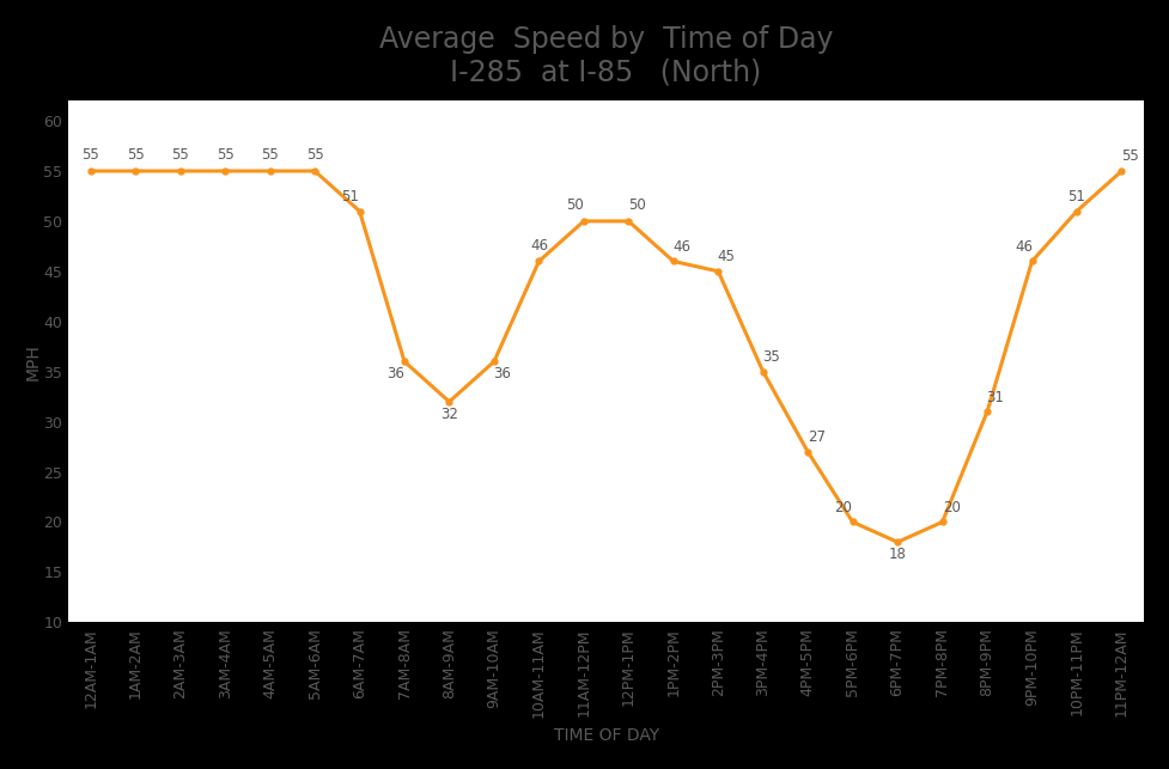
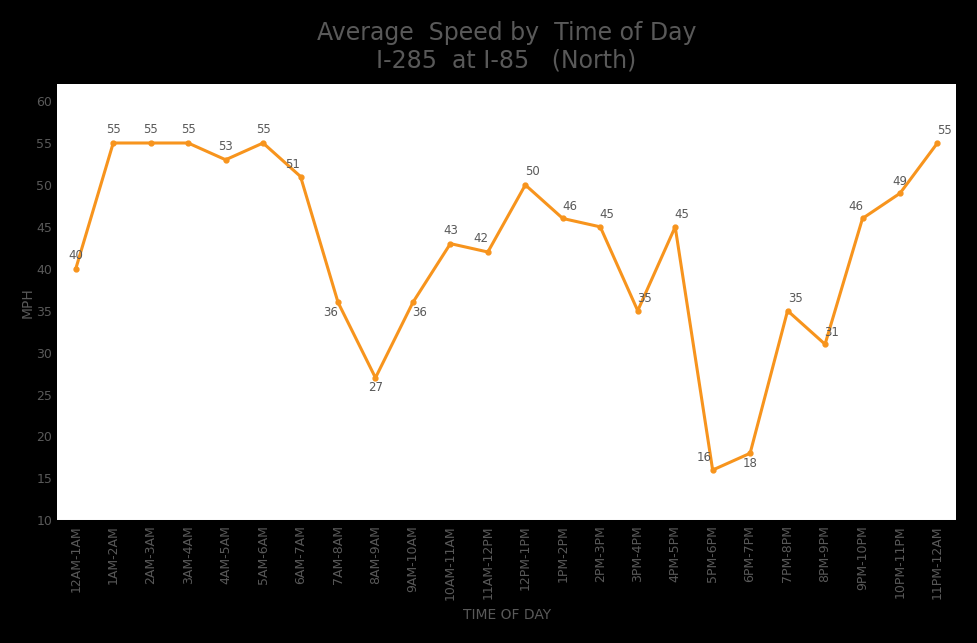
12AM-1AM: 55 -> 40
4AM-5AM: 55 -> 53
8AM-9AM: 32 -> 27
10AM-11AM: 46 -> 43
11AM-12PM: 50 -> 42
4PM-5PM: 27 -> 45
5PM-6PM: 20 -> 16
7PM-8PM: 20 -> 35
10PM-11PM: 51 -> 49
